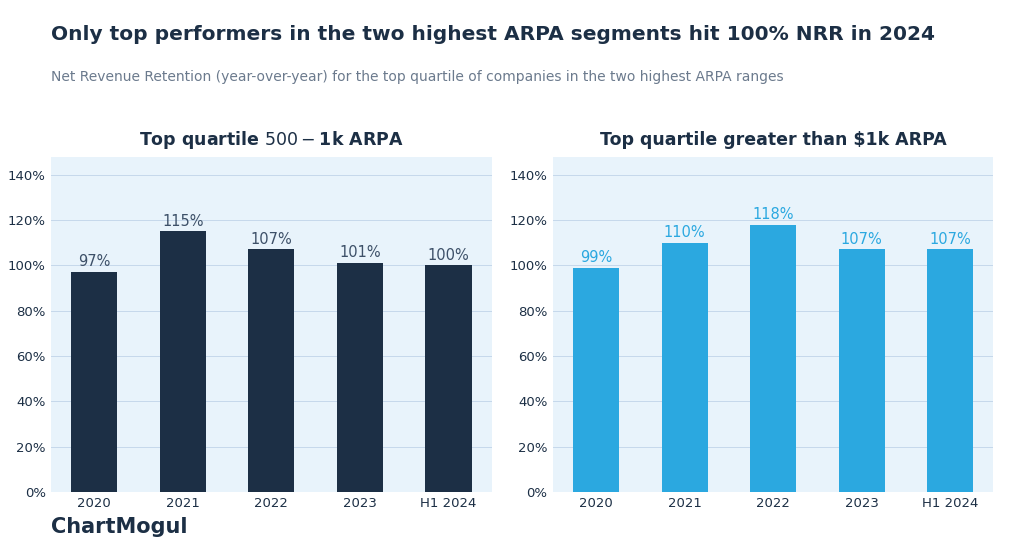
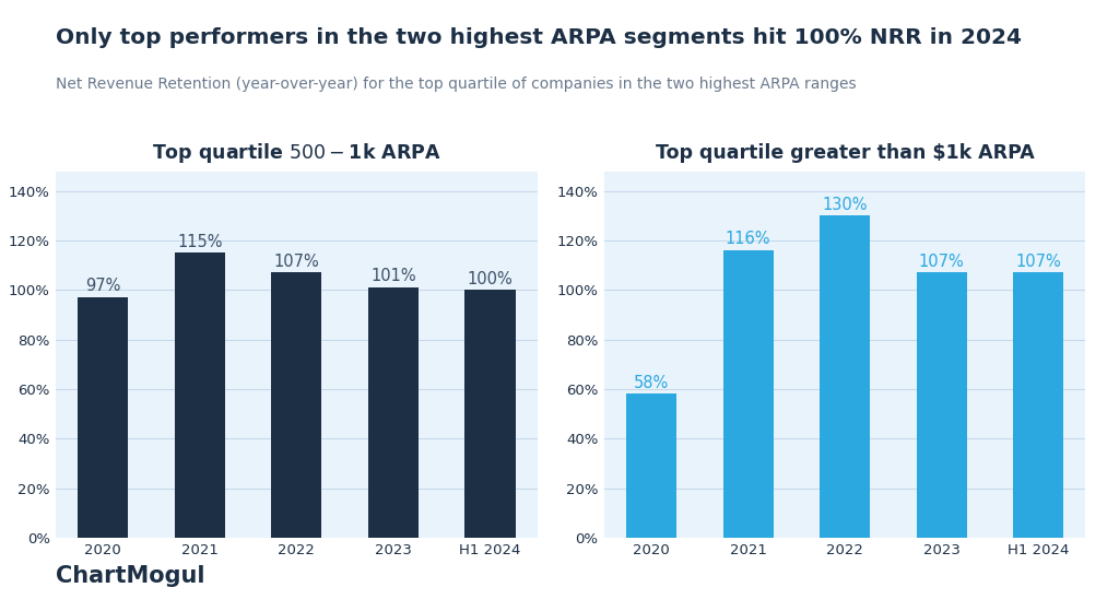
Top quartile greater than $1k ARPA/2020: 99% -> 58%
Top quartile greater than $1k ARPA/2021: 110% -> 116%
Top quartile greater than $1k ARPA/2022: 118% -> 130%
